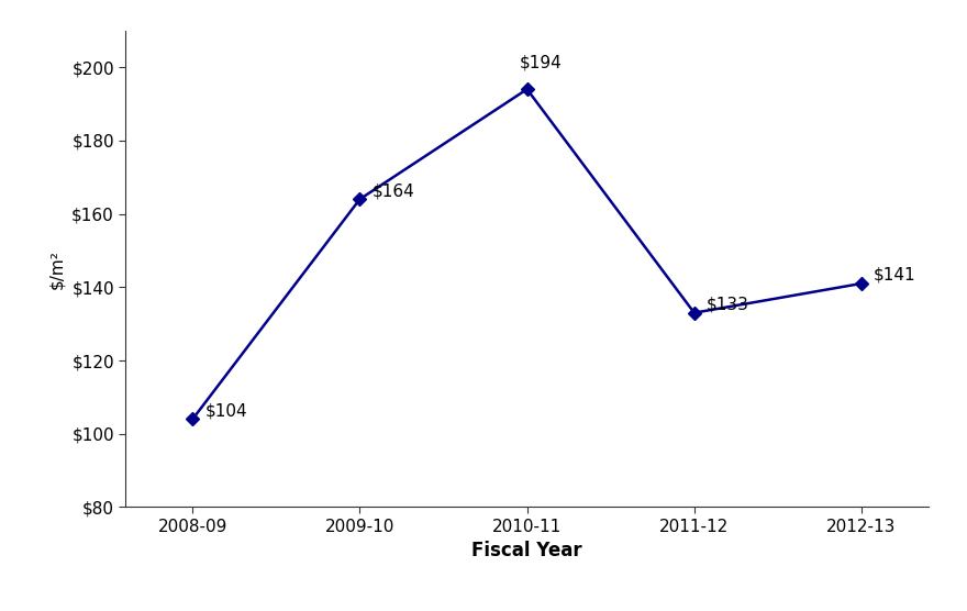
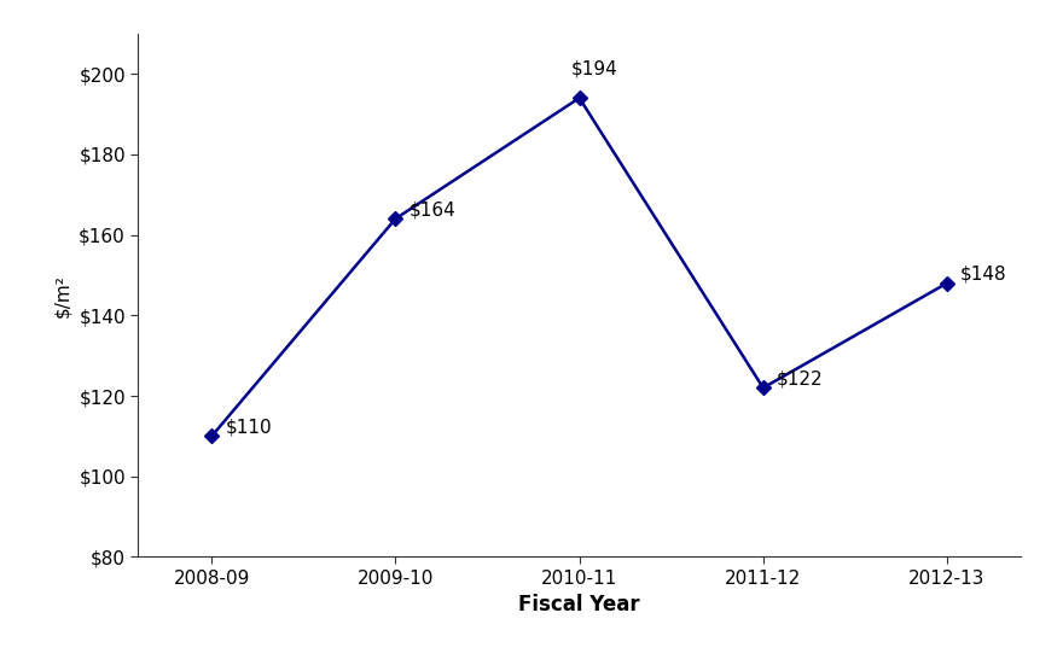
2008-09: $104 -> $110
2011-12: $133 -> $122
2012-13: $141 -> $148
